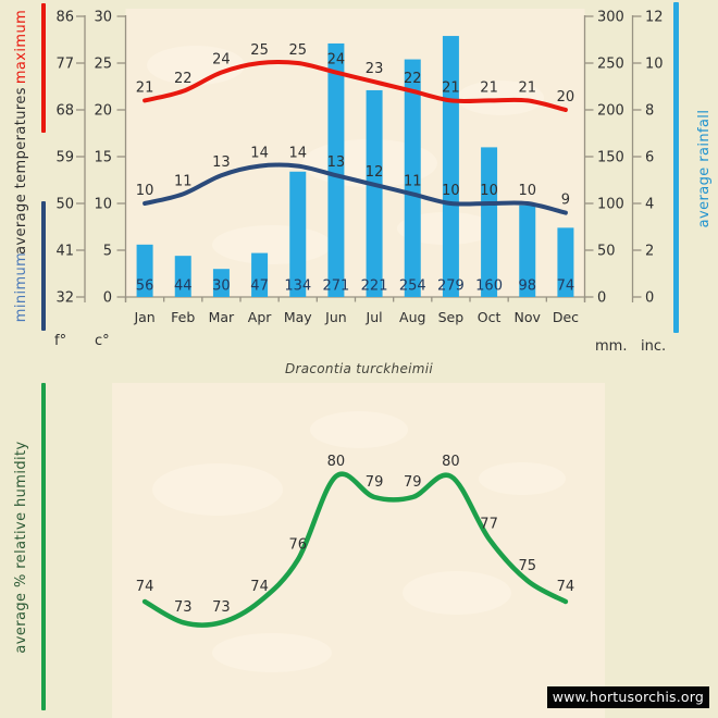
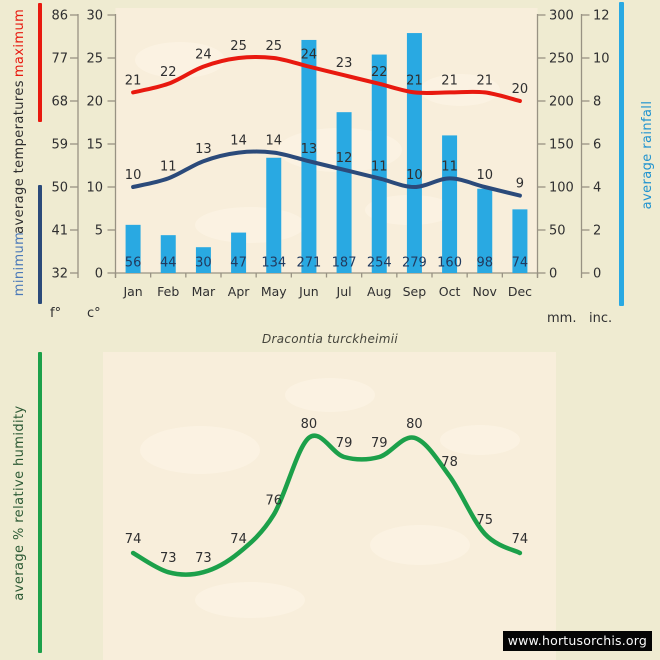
average temperatures/minimum/Oct: 10 -> 11
average rainfall/Jul: 221 -> 187
average % relative humidity/Oct: 77 -> 78
